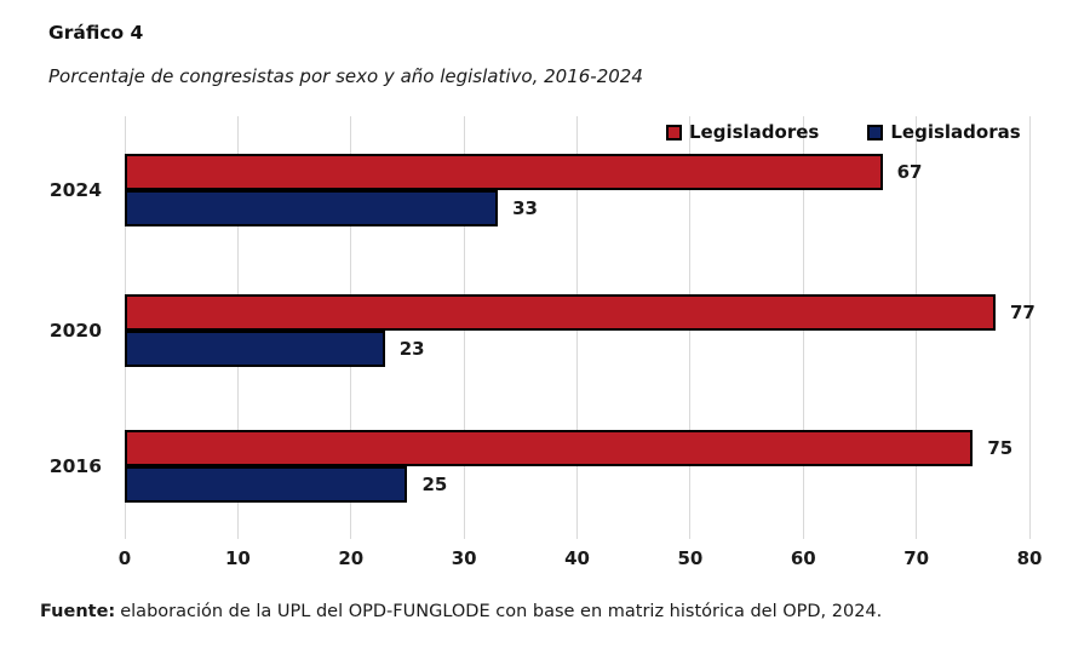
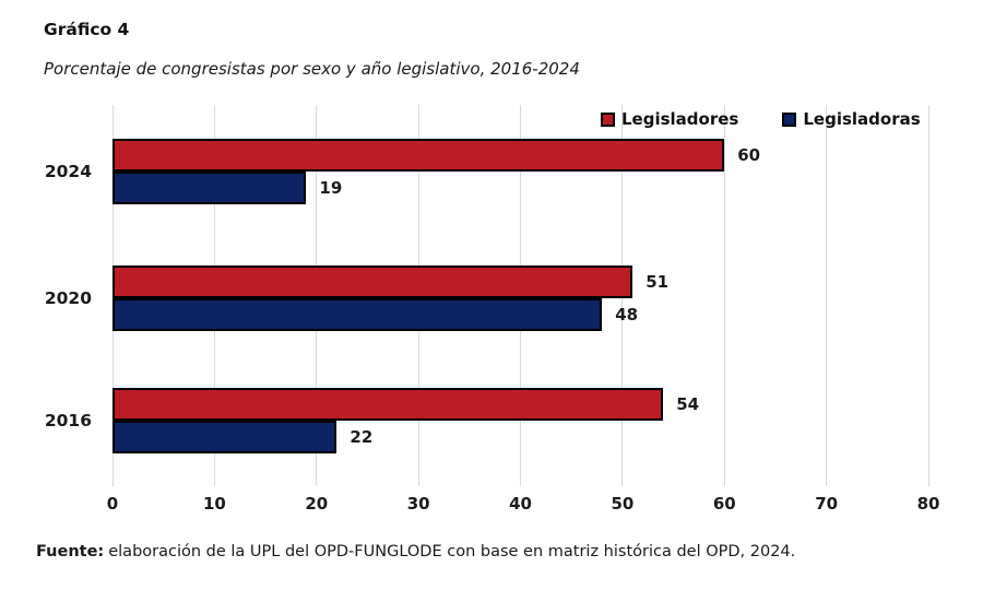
Legisladores/2024: 67 -> 60
Legisladoras/2024: 33 -> 19
Legisladores/2020: 77 -> 51
Legisladoras/2020: 23 -> 48
Legisladores/2016: 75 -> 54
Legisladoras/2016: 25 -> 22
